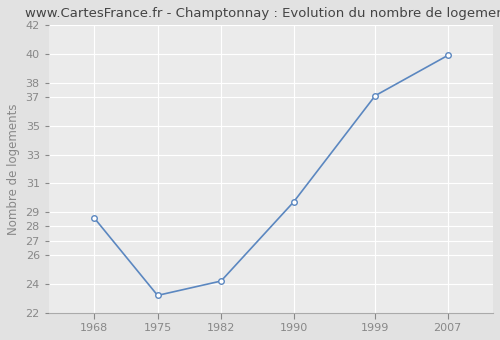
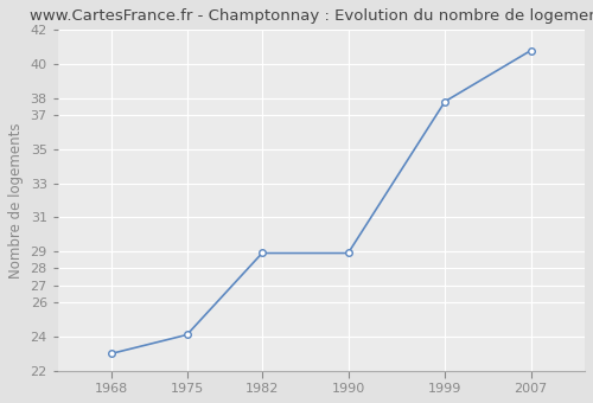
1968: 28.6 -> 23.0
1975: 23.2 -> 24.1
1982: 24.2 -> 28.9
1990: 29.7 -> 28.9
1999: 37.1 -> 37.8
2007: 39.9 -> 40.8
